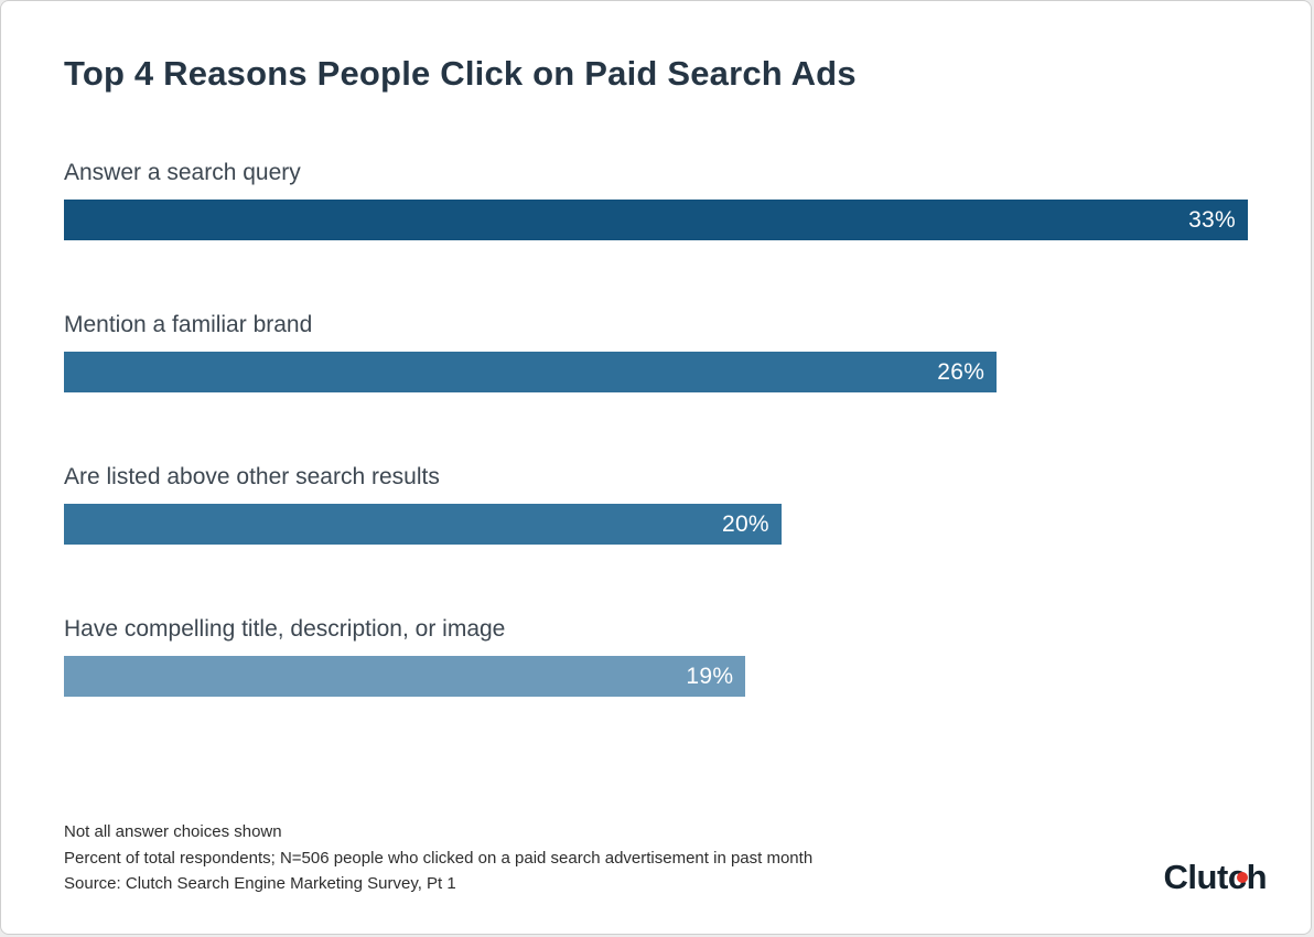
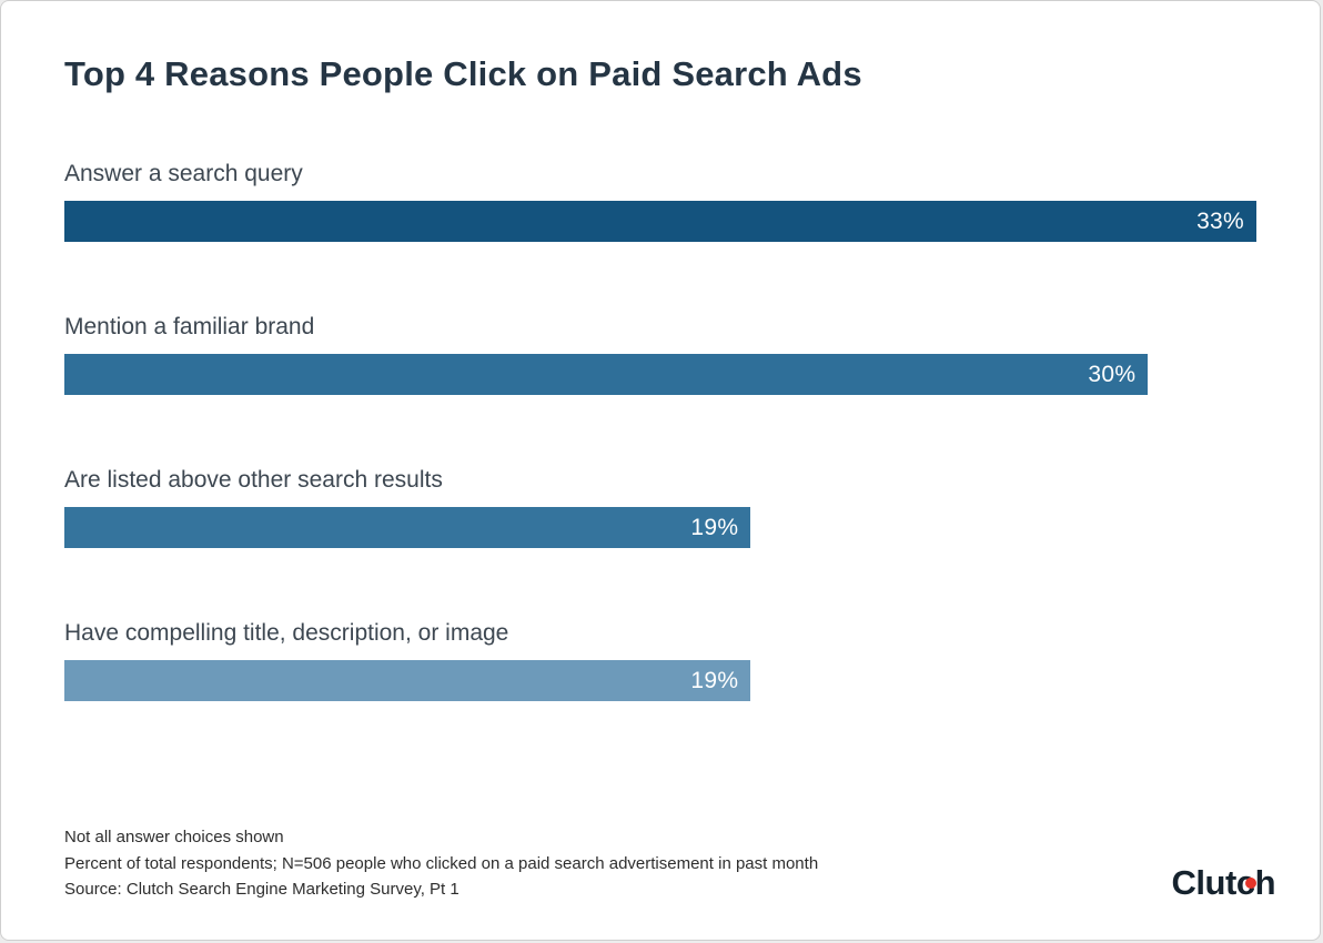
Mention a familiar brand: 26% -> 30%
Are listed above other search results: 20% -> 19%
